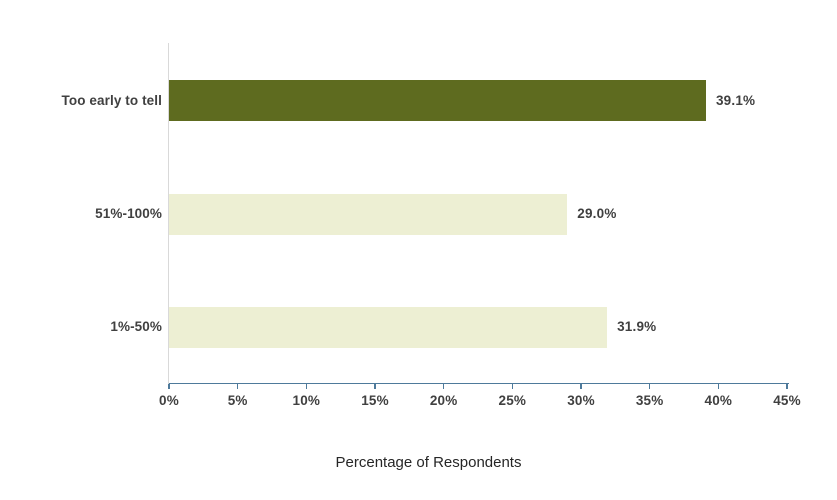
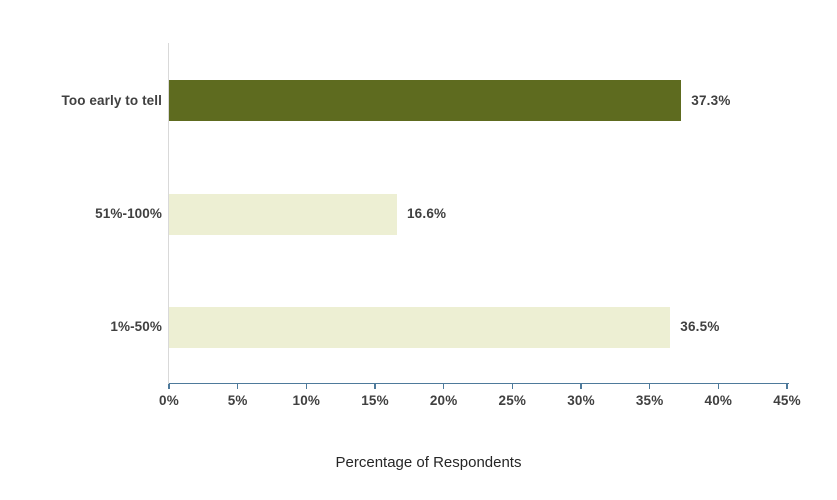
Too early to tell: 39.1% -> 37.3%
51%-100%: 29.0% -> 16.6%
1%-50%: 31.9% -> 36.5%
